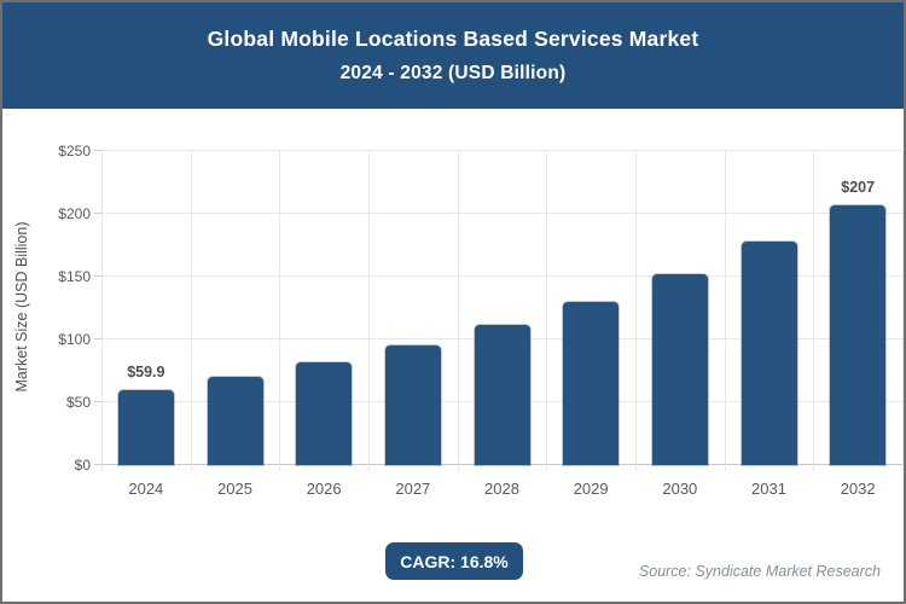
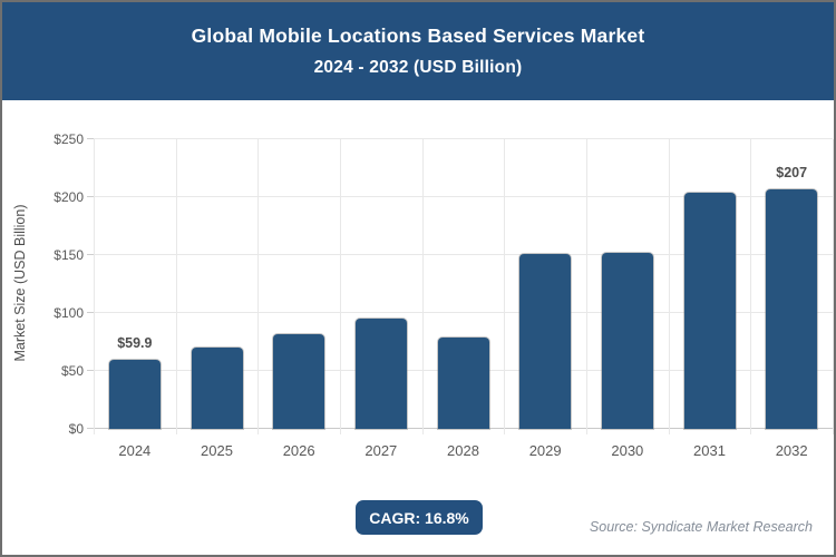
2028: $112 -> $79
2029: $130 -> $151
2031: $178 -> $204
